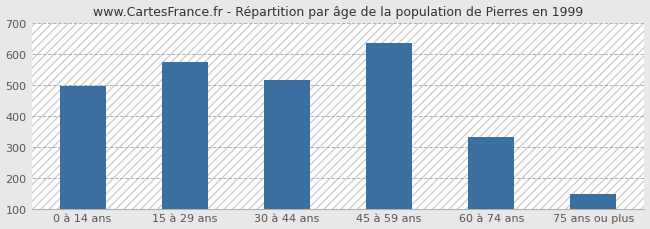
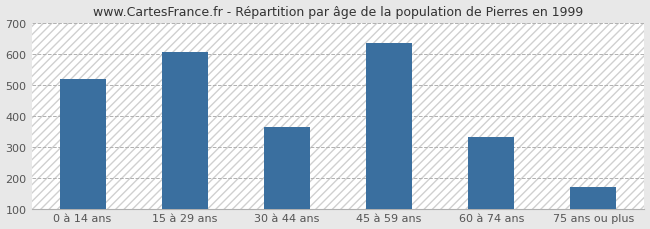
0 à 14 ans: 497 -> 520
15 à 29 ans: 575 -> 605
30 à 44 ans: 515 -> 365
75 ans ou plus: 148 -> 170
